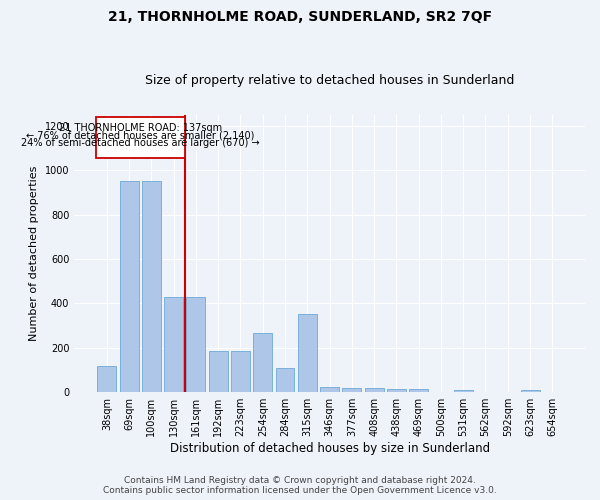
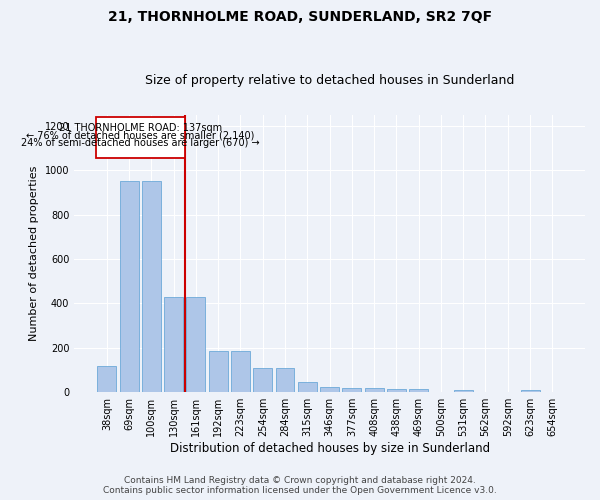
254sqm: 265 -> 110
315sqm: 350 -> 45
